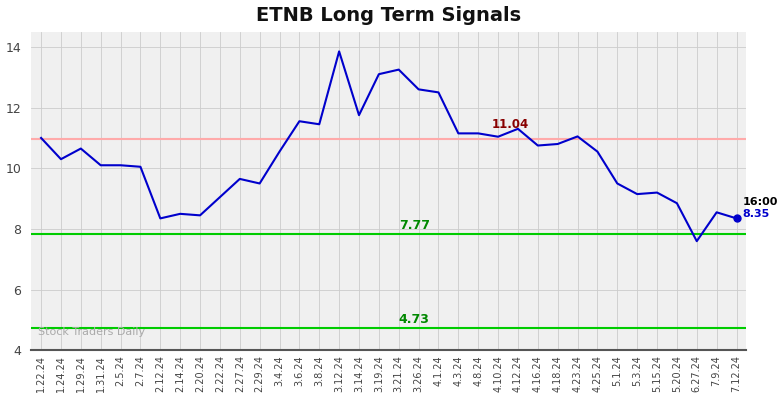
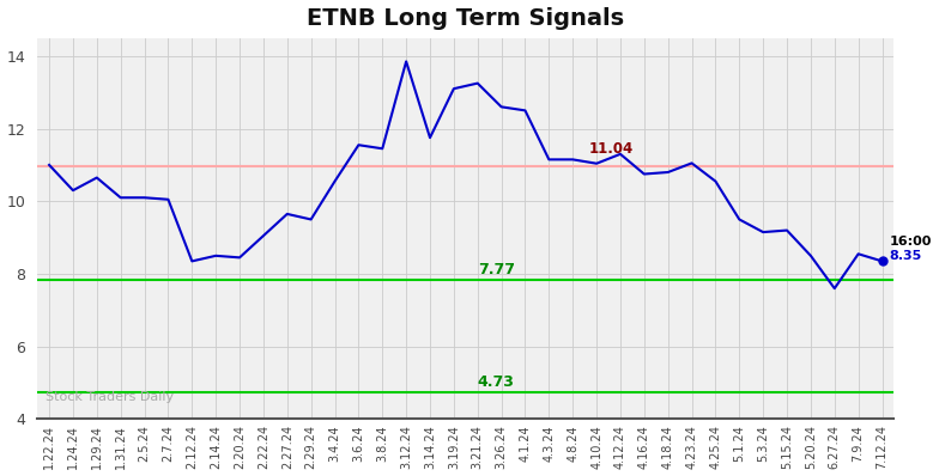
5.20.24: 8.85 -> 8.50
